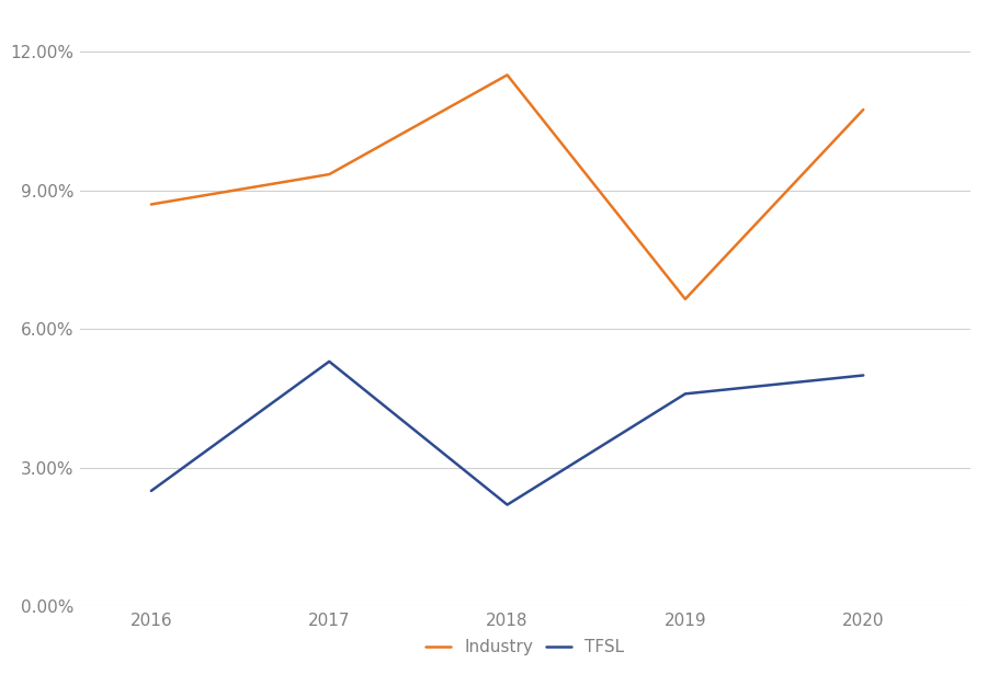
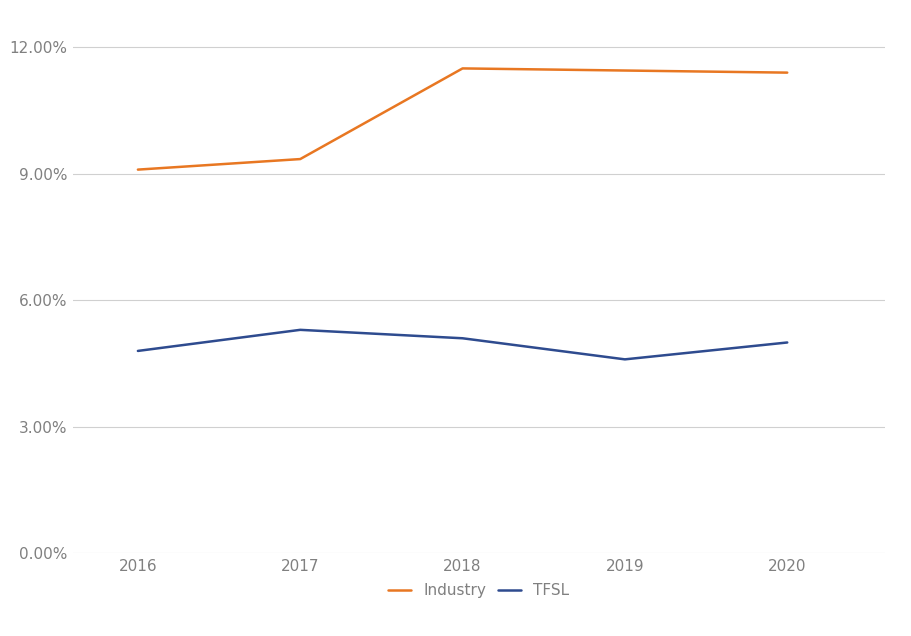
Industry/2016: 8.70% -> 9.10%
TFSL/2016: 2.5% -> 4.8%
TFSL/2018: 2.2% -> 5.1%
Industry/2019: 6.65% -> 11.45%
Industry/2020: 10.75% -> 11.40%
